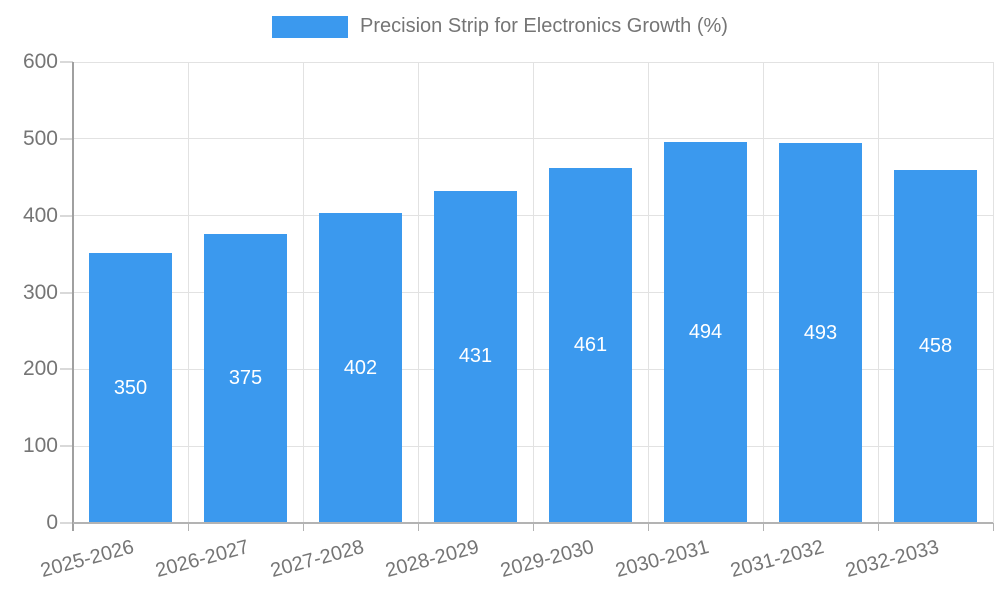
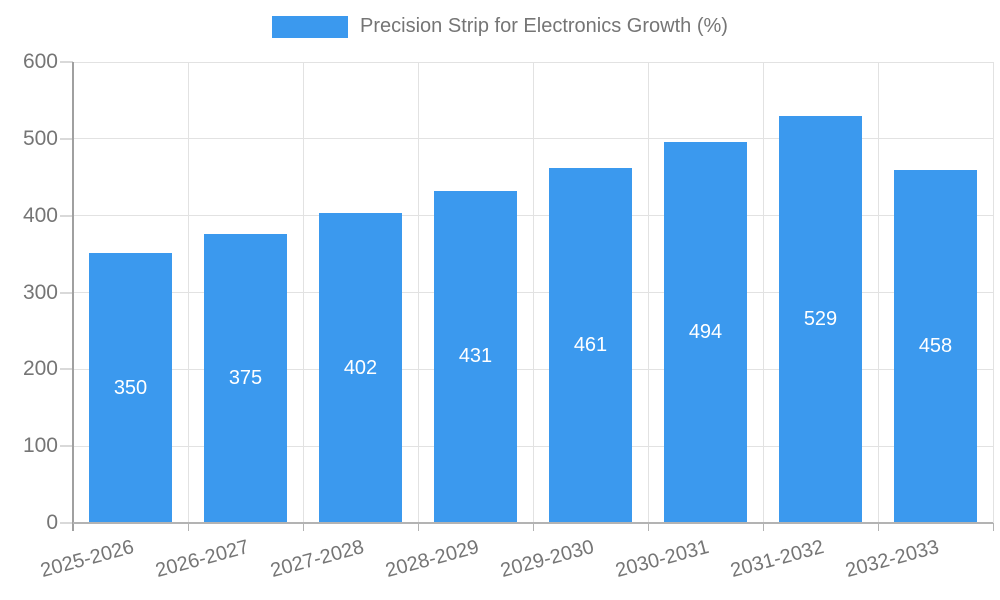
2031-2032: 493 -> 529
